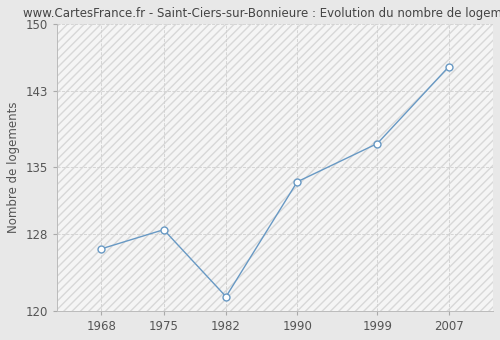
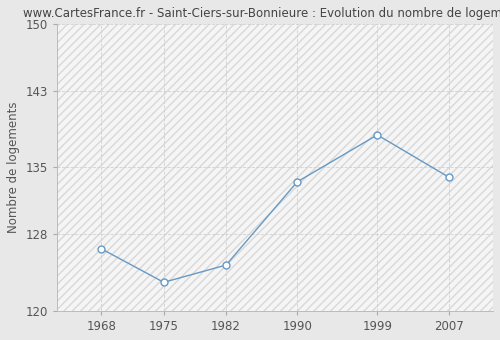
1975: 128.5 -> 123.0
1982: 121.5 -> 124.8
1999: 137.5 -> 138.4
2007: 145.5 -> 134.0
